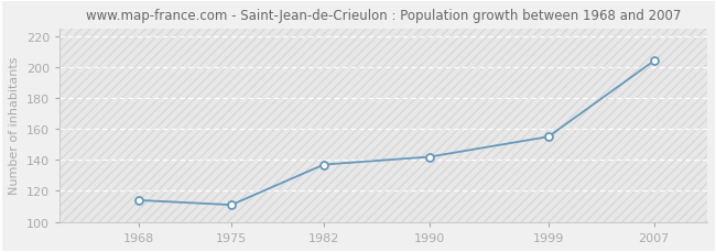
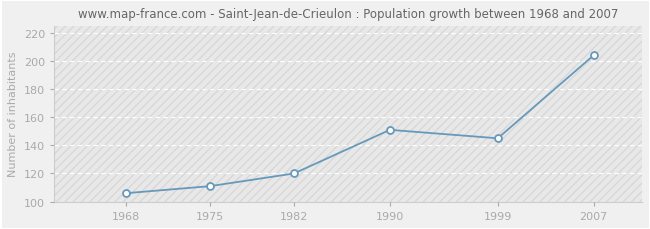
1968: 114 -> 106
1982: 137 -> 120
1990: 142 -> 151
1999: 155 -> 145
